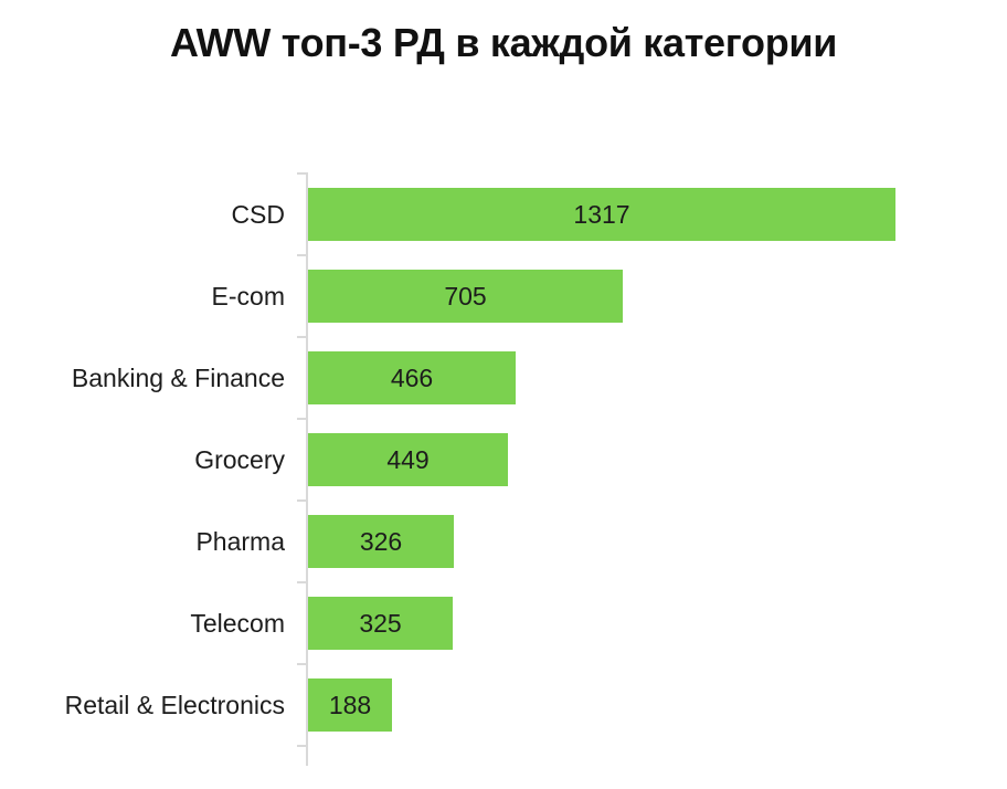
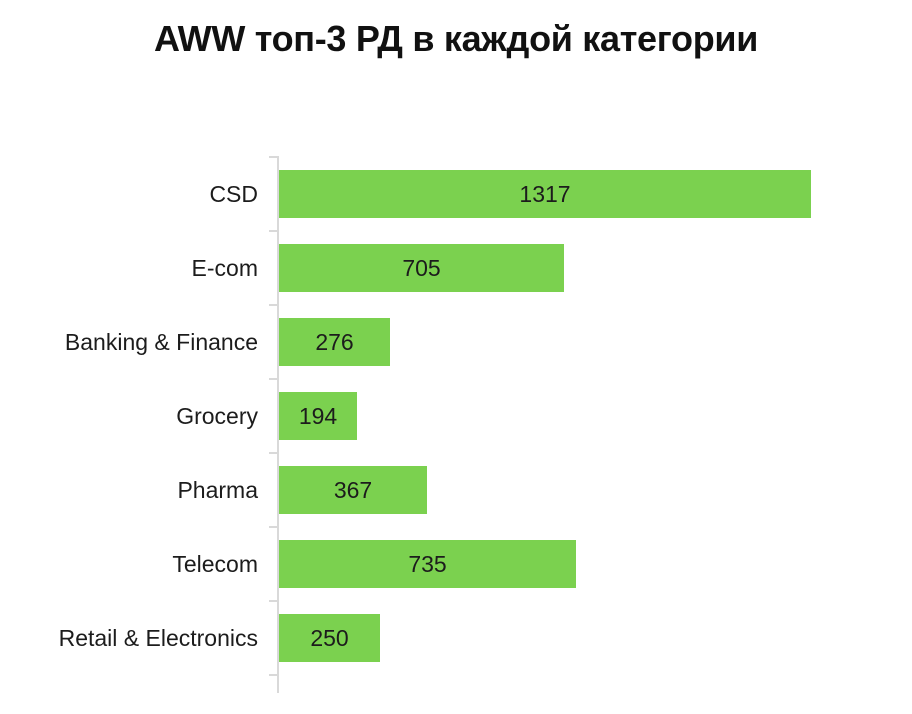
Banking & Finance: 466 -> 276
Grocery: 449 -> 194
Pharma: 326 -> 367
Telecom: 325 -> 735
Retail & Electronics: 188 -> 250
